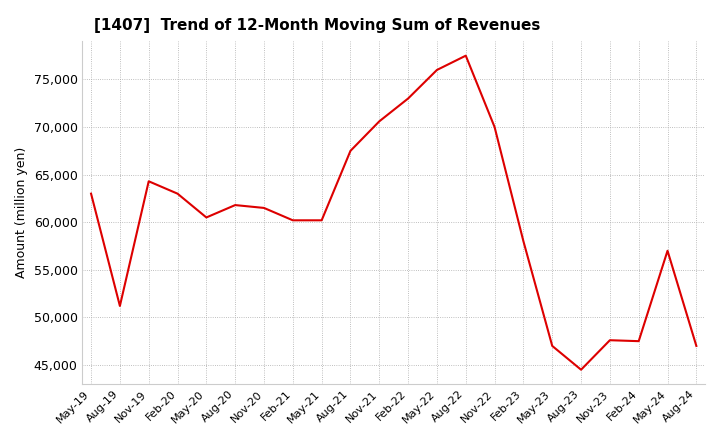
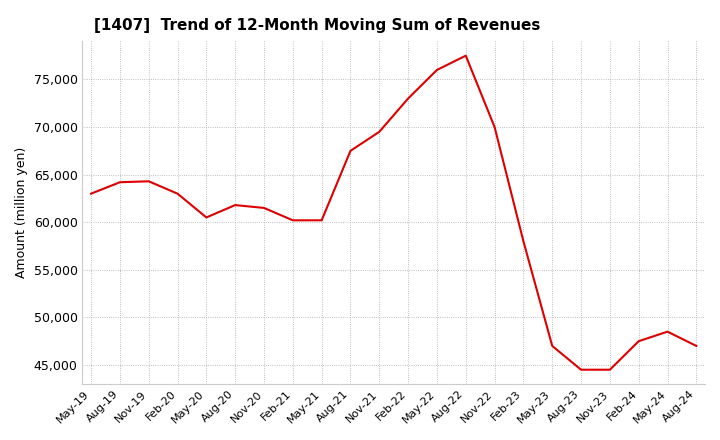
Aug-19: 51,200 -> 64,200
Nov-21: 70,600 -> 69,500
Nov-23: 47,600 -> 44,500
May-24: 57,000 -> 48,500
